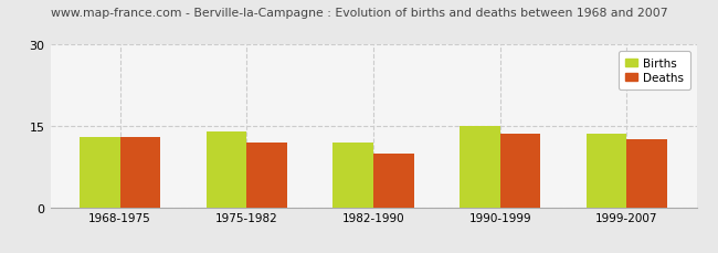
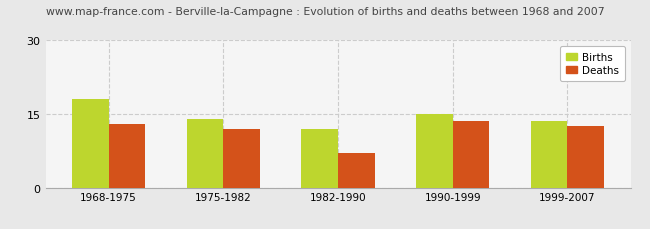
Births/1968-1975: 13.0 -> 18.0
Deaths/1982-1990: 10.0 -> 7.0
